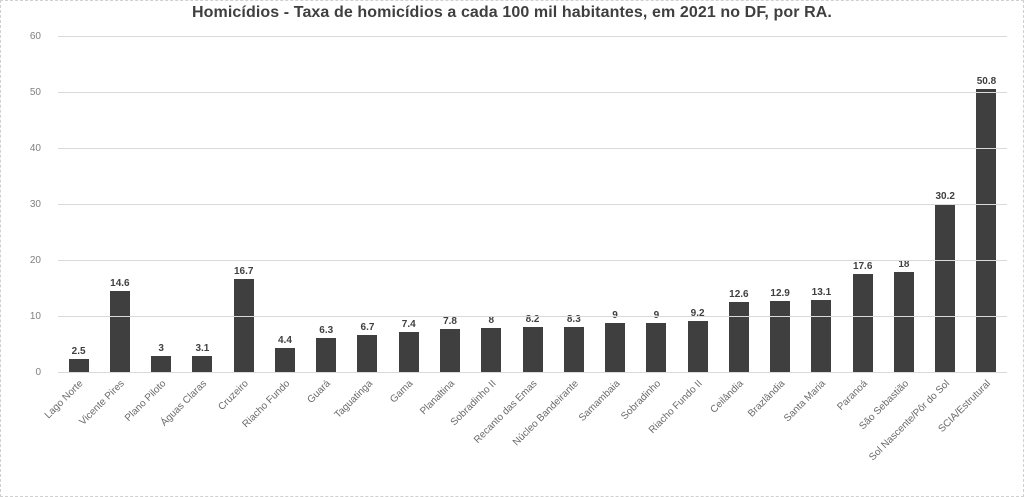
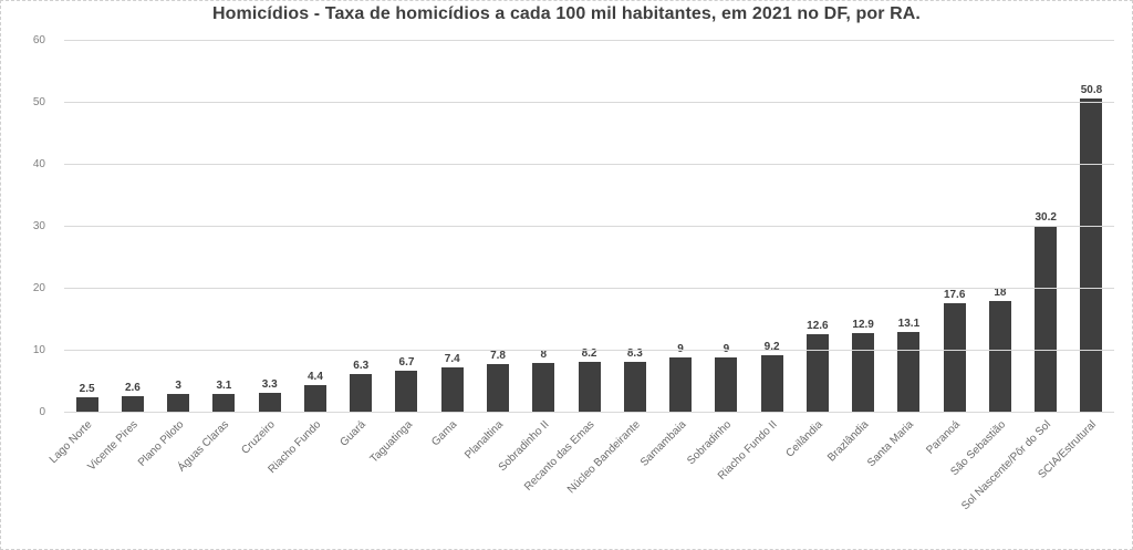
Vicente Pires: 14.6 -> 2.6
Cruzeiro: 16.7 -> 3.3
